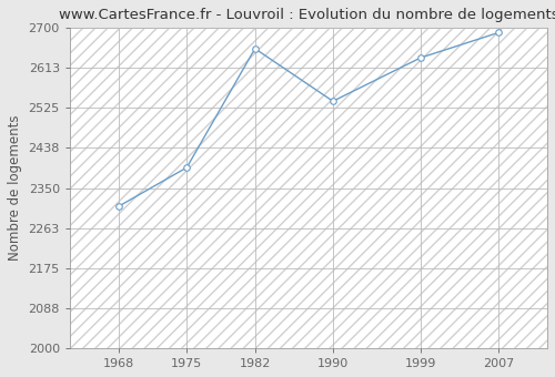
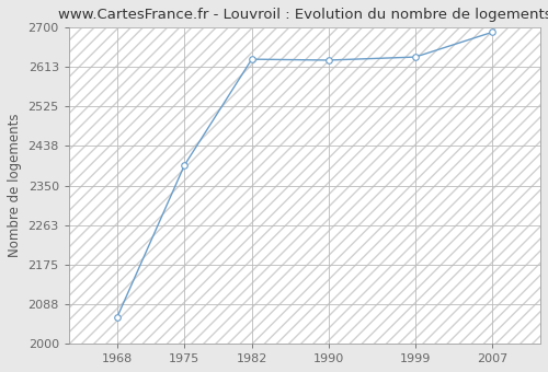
1968: 2310 -> 2058
1982: 2655 -> 2630
1990: 2540 -> 2628
